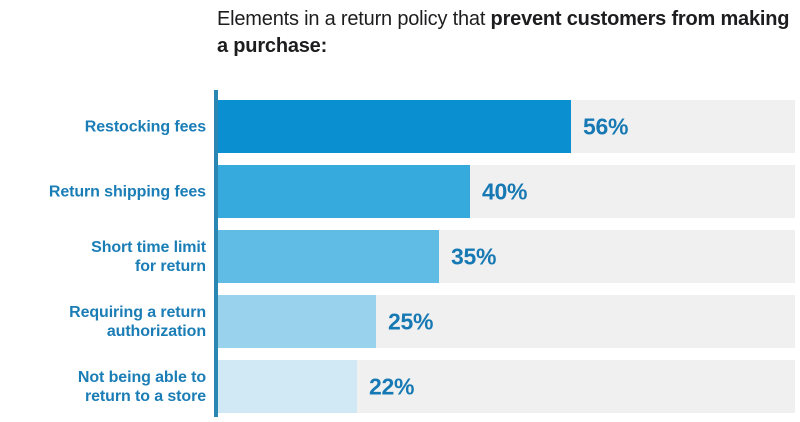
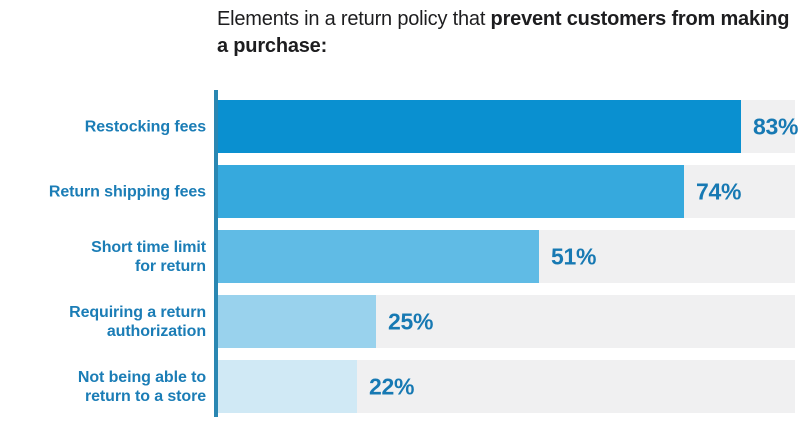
Restocking fees: 56% -> 83%
Return shipping fees: 40% -> 74%
Short time limit for return: 35% -> 51%
